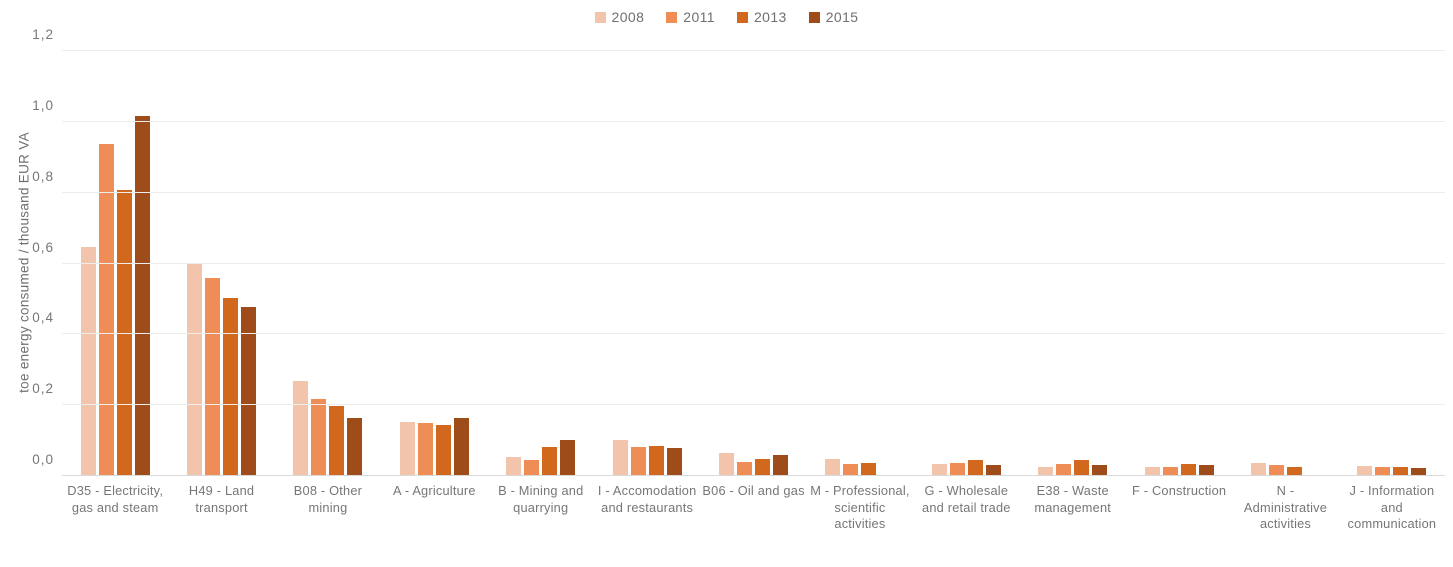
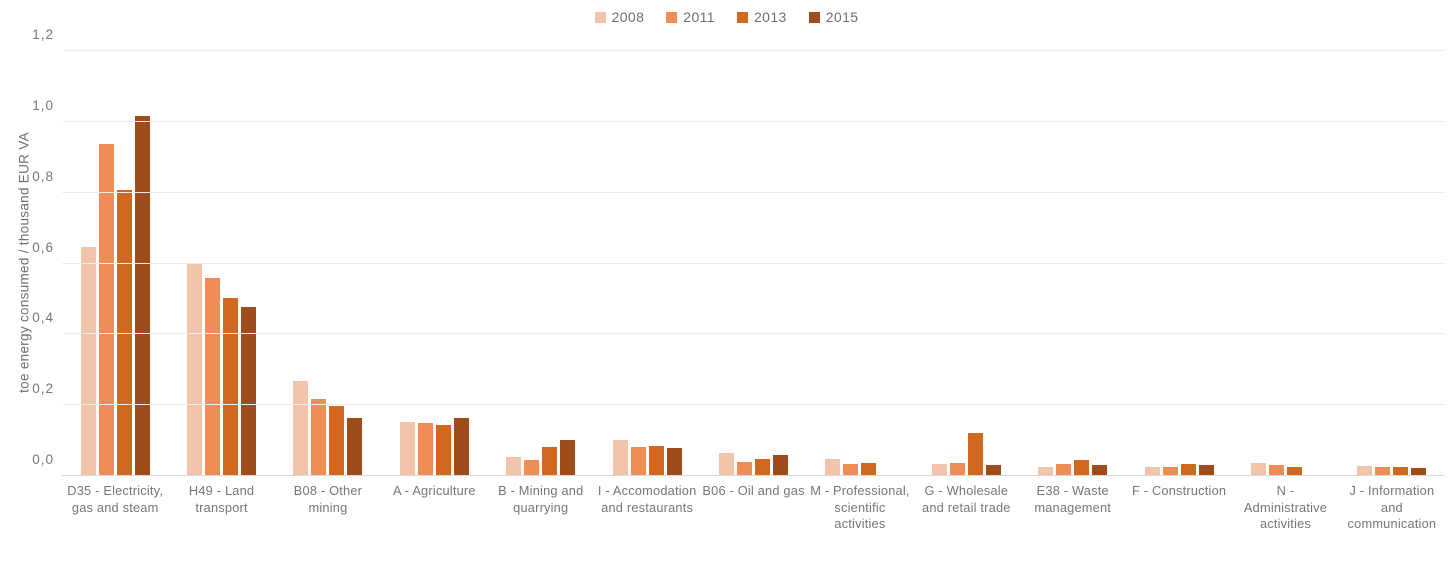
2013/G - Wholesale and retail trade: 0,04 -> 0,12
